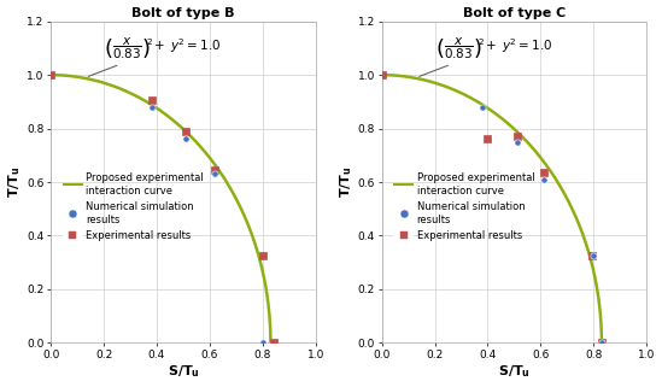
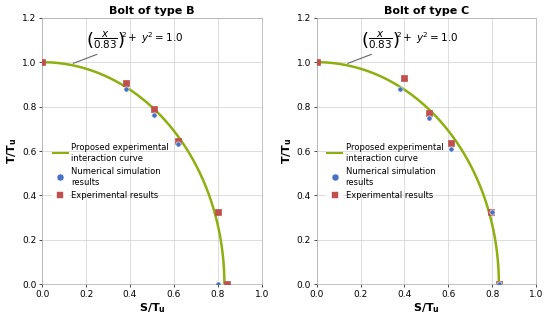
Bolt of type C/Experimental results/0.4: 0.760 -> 0.930
